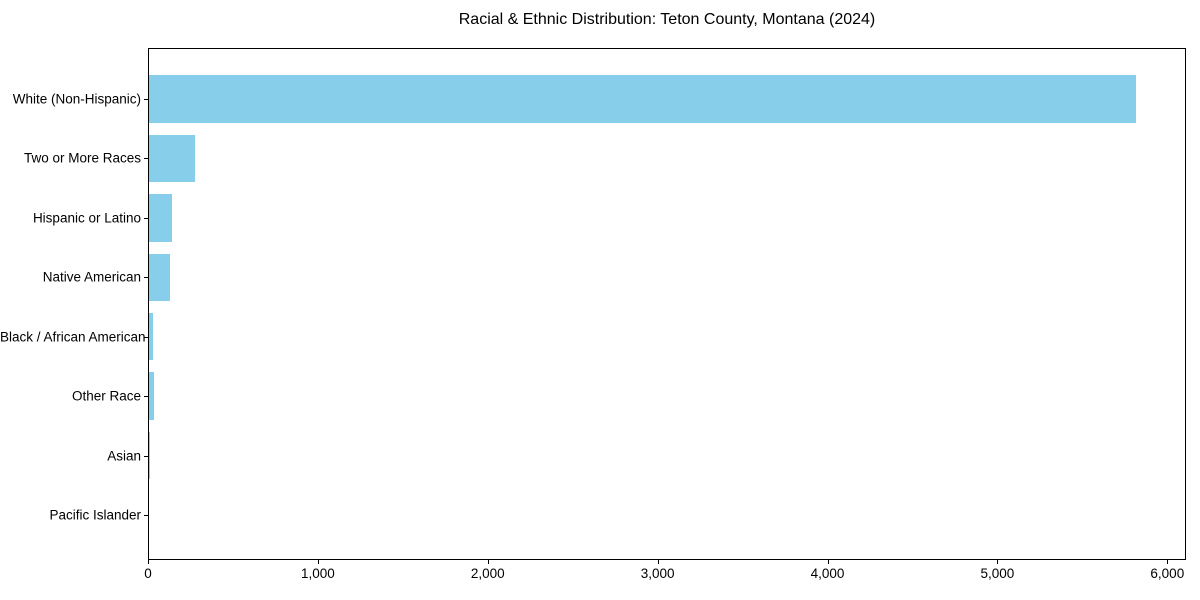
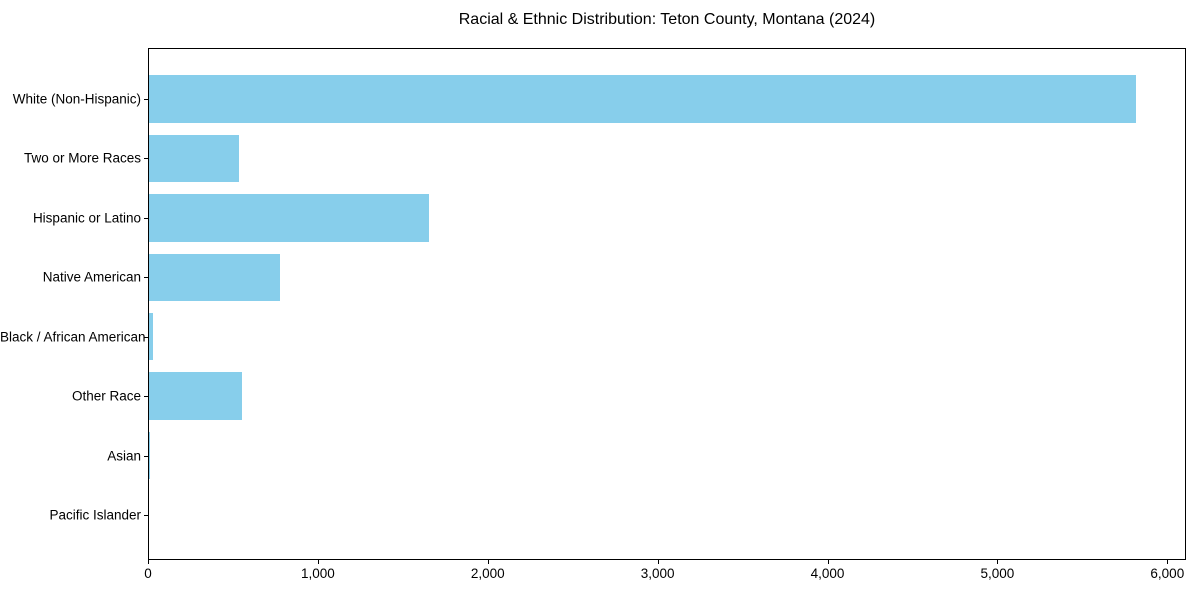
Two or More Races: 270 -> 530
Hispanic or Latino: 140 -> 1650
Native American: 120 -> 770
Other Race: 30 -> 550
